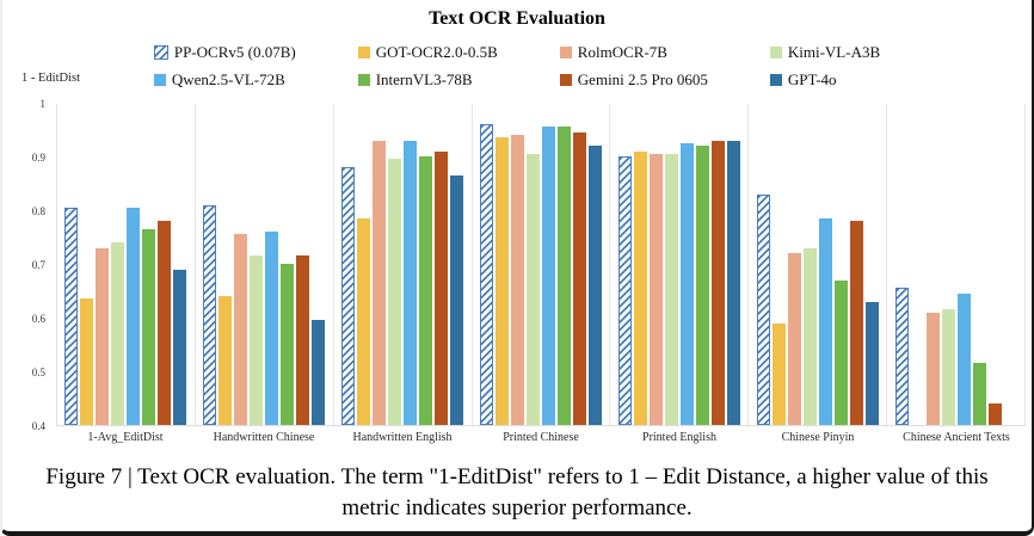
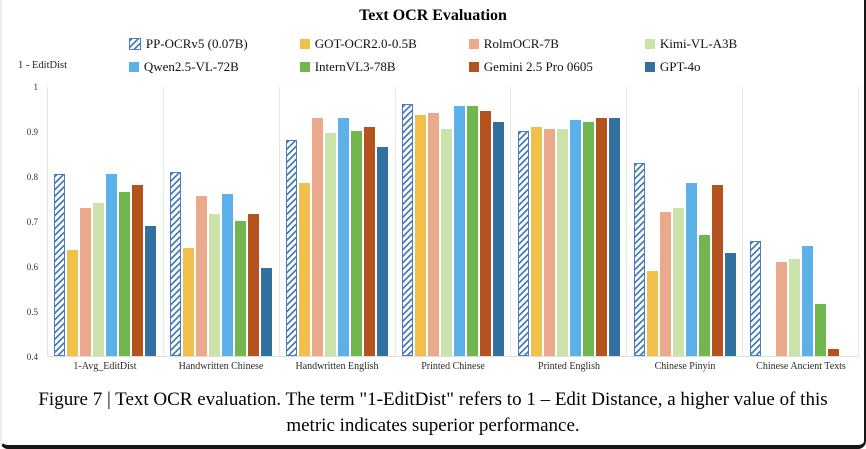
Gemini 2.5 Pro 0605/Chinese Ancient Texts: 0.44 -> 0.41
